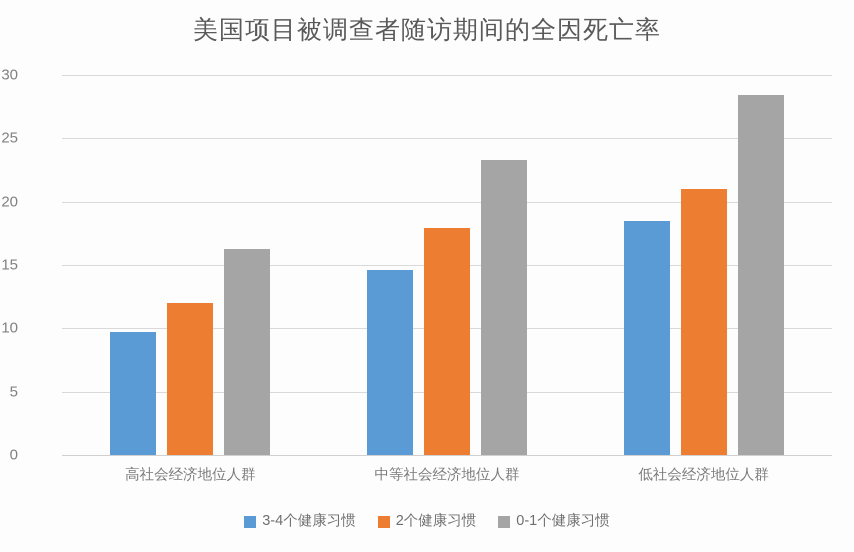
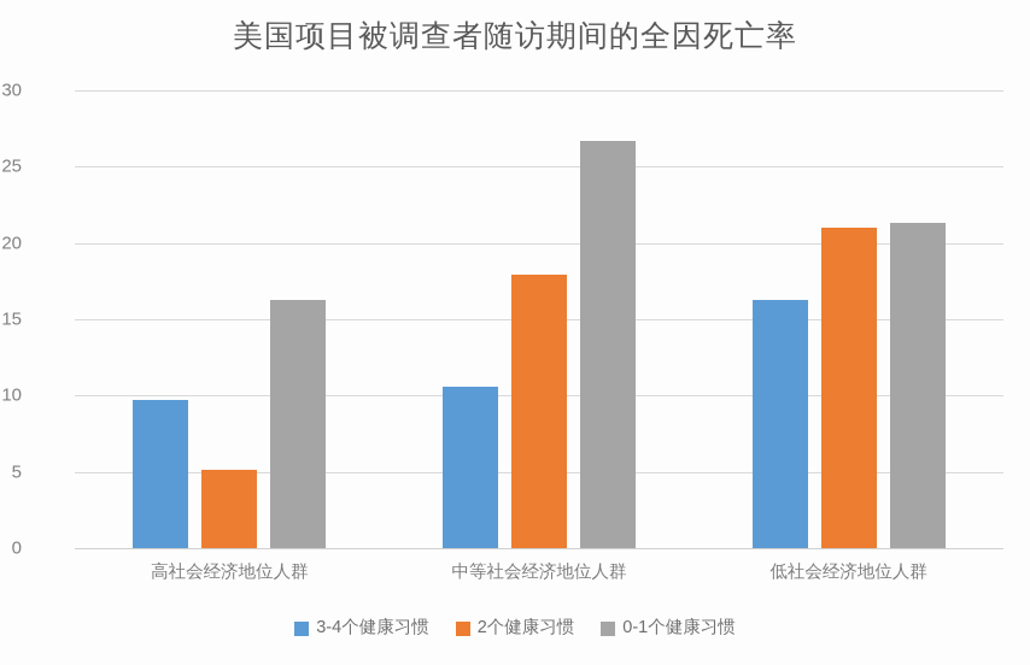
2个健康习惯/高社会经济地位人群: 12.0 -> 5.1
3-4个健康习惯/中等社会经济地位人群: 14.6 -> 10.6
0-1个健康习惯/中等社会经济地位人群: 23.3 -> 26.7
3-4个健康习惯/低社会经济地位人群: 18.5 -> 16.3
0-1个健康习惯/低社会经济地位人群: 28.4 -> 21.3
